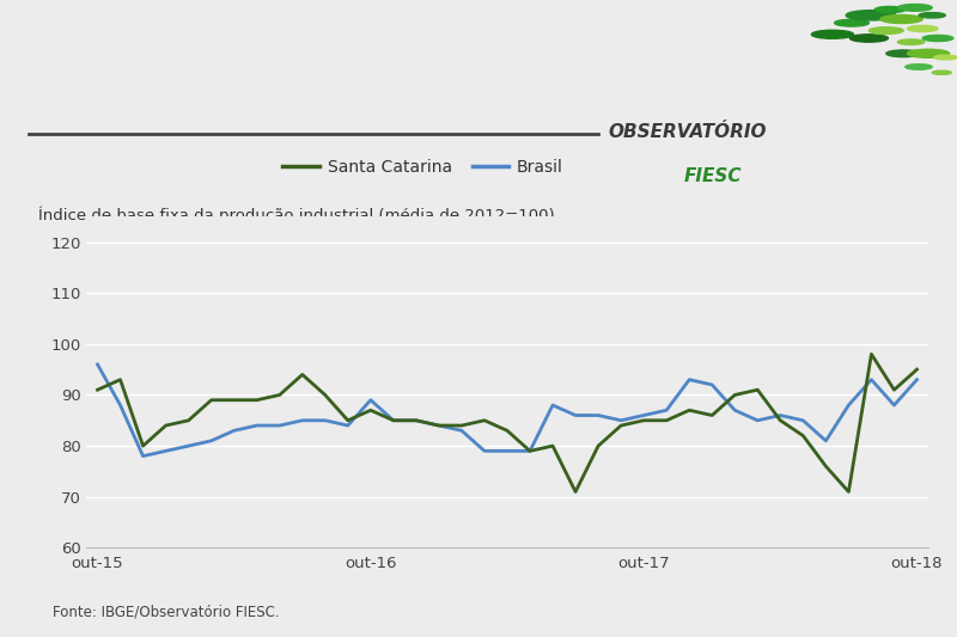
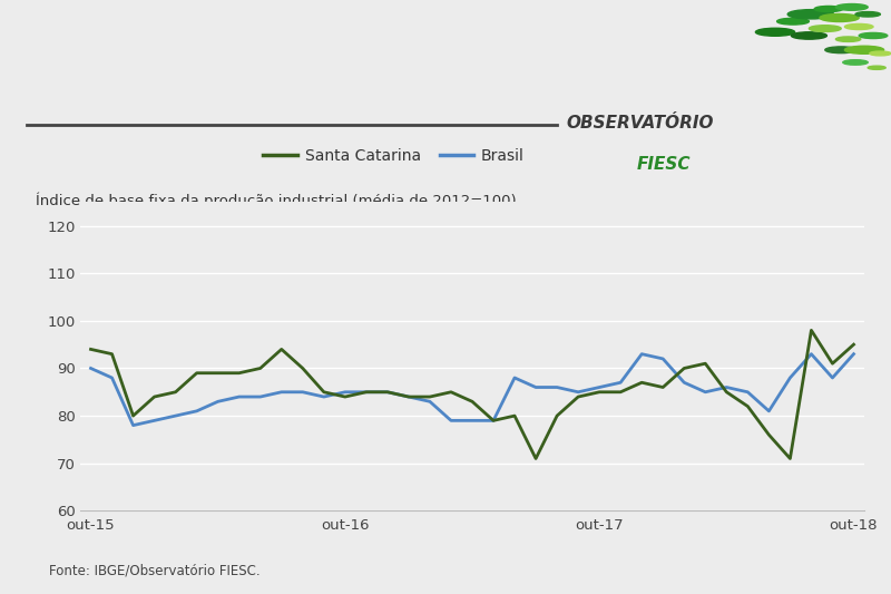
Santa Catarina/out-15: 91 -> 94
Brasil/out-15: 96 -> 90
Santa Catarina/out-16: 87 -> 84
Brasil/out-16: 89 -> 85
